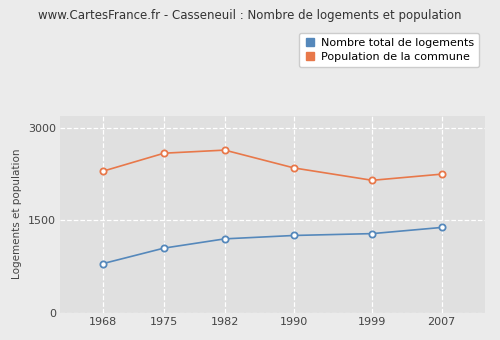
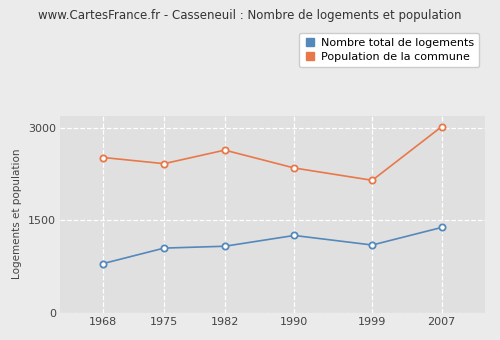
Population de la commune/1968: 2300 -> 2520
Population de la commune/1975: 2590 -> 2420
Nombre total de logements/1982: 1200 -> 1080
Nombre total de logements/1999: 1280 -> 1100
Population de la commune/2007: 2250 -> 3020
